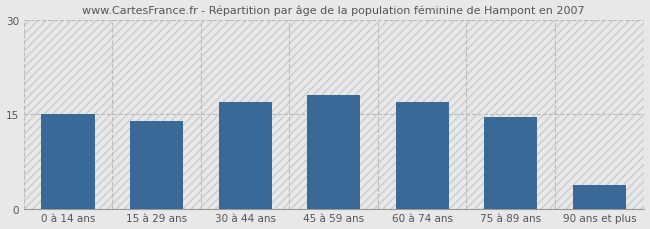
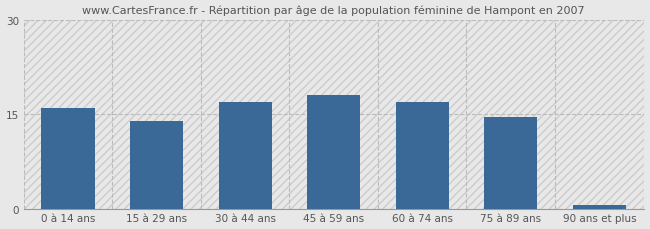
0 à 14 ans: 15.0 -> 16.0
90 ans et plus: 3.8 -> 0.5
